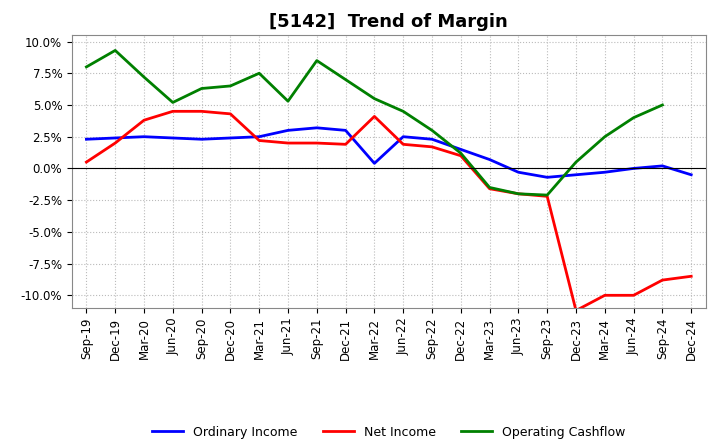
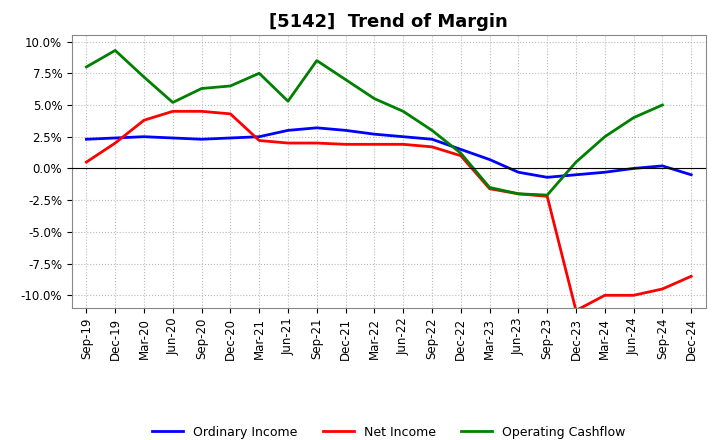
Ordinary Income/Mar-22: 0.4% -> 2.7%
Net Income/Mar-22: 4.1% -> 1.9%
Net Income/Sep-24: -8.8% -> -9.5%
